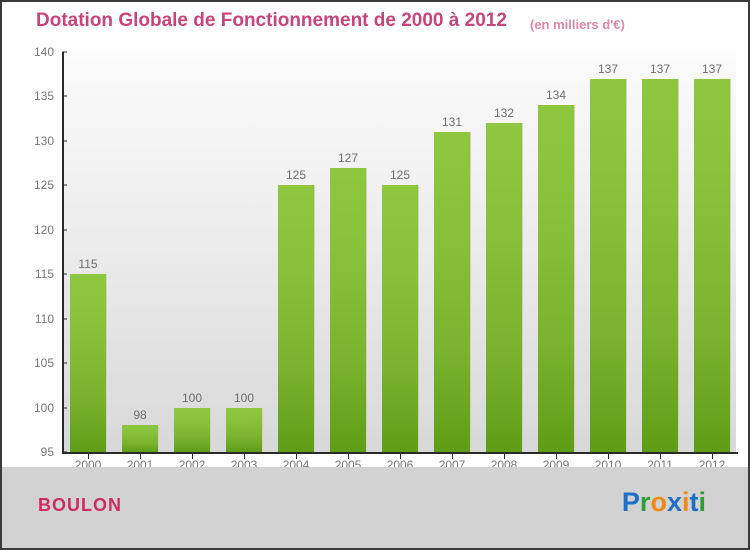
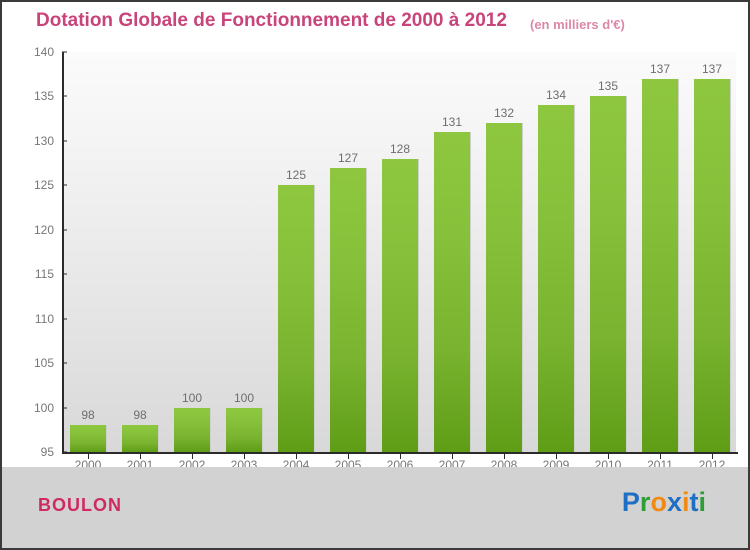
2000: 115 -> 98
2006: 125 -> 128
2010: 137 -> 135
